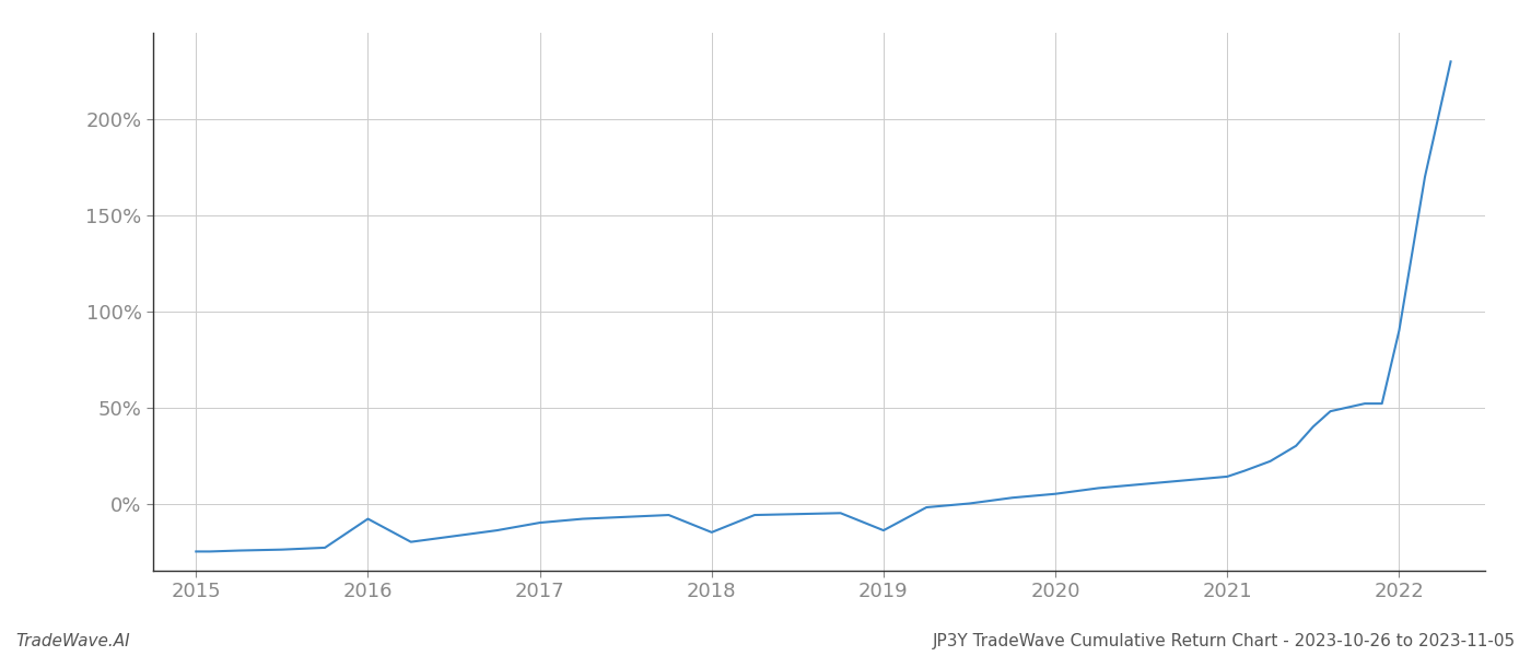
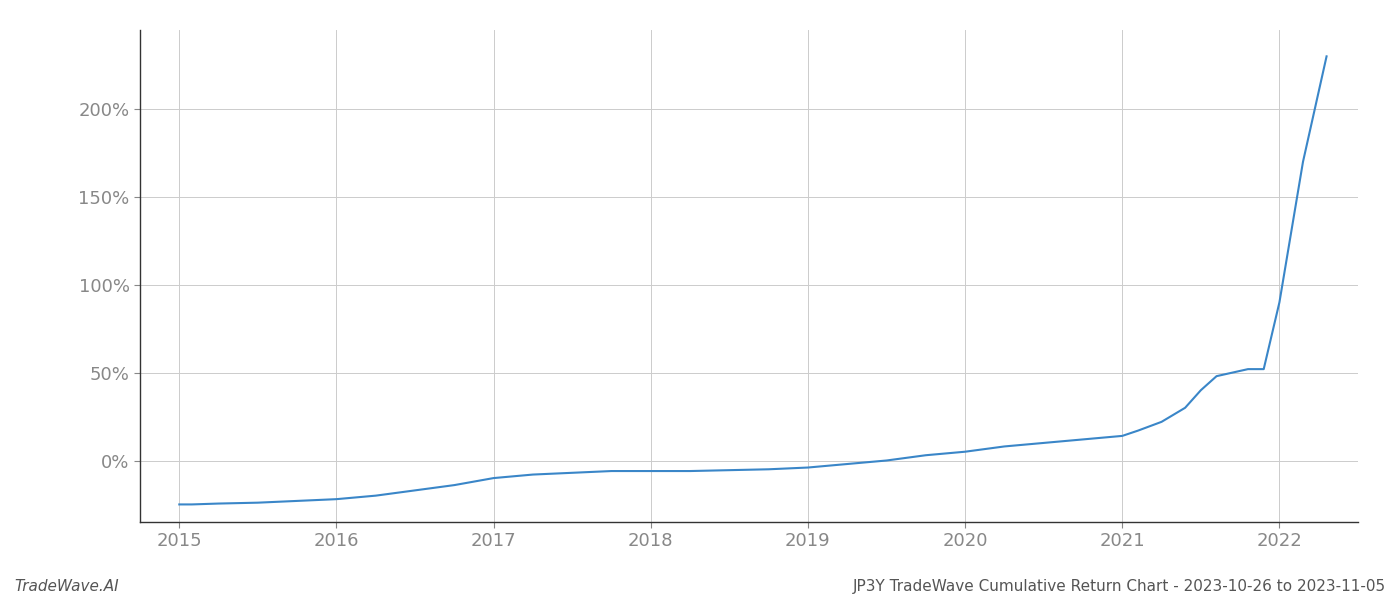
2016: -8% -> -22%
2018: -15% -> -6%
2019: -14% -> -4%
